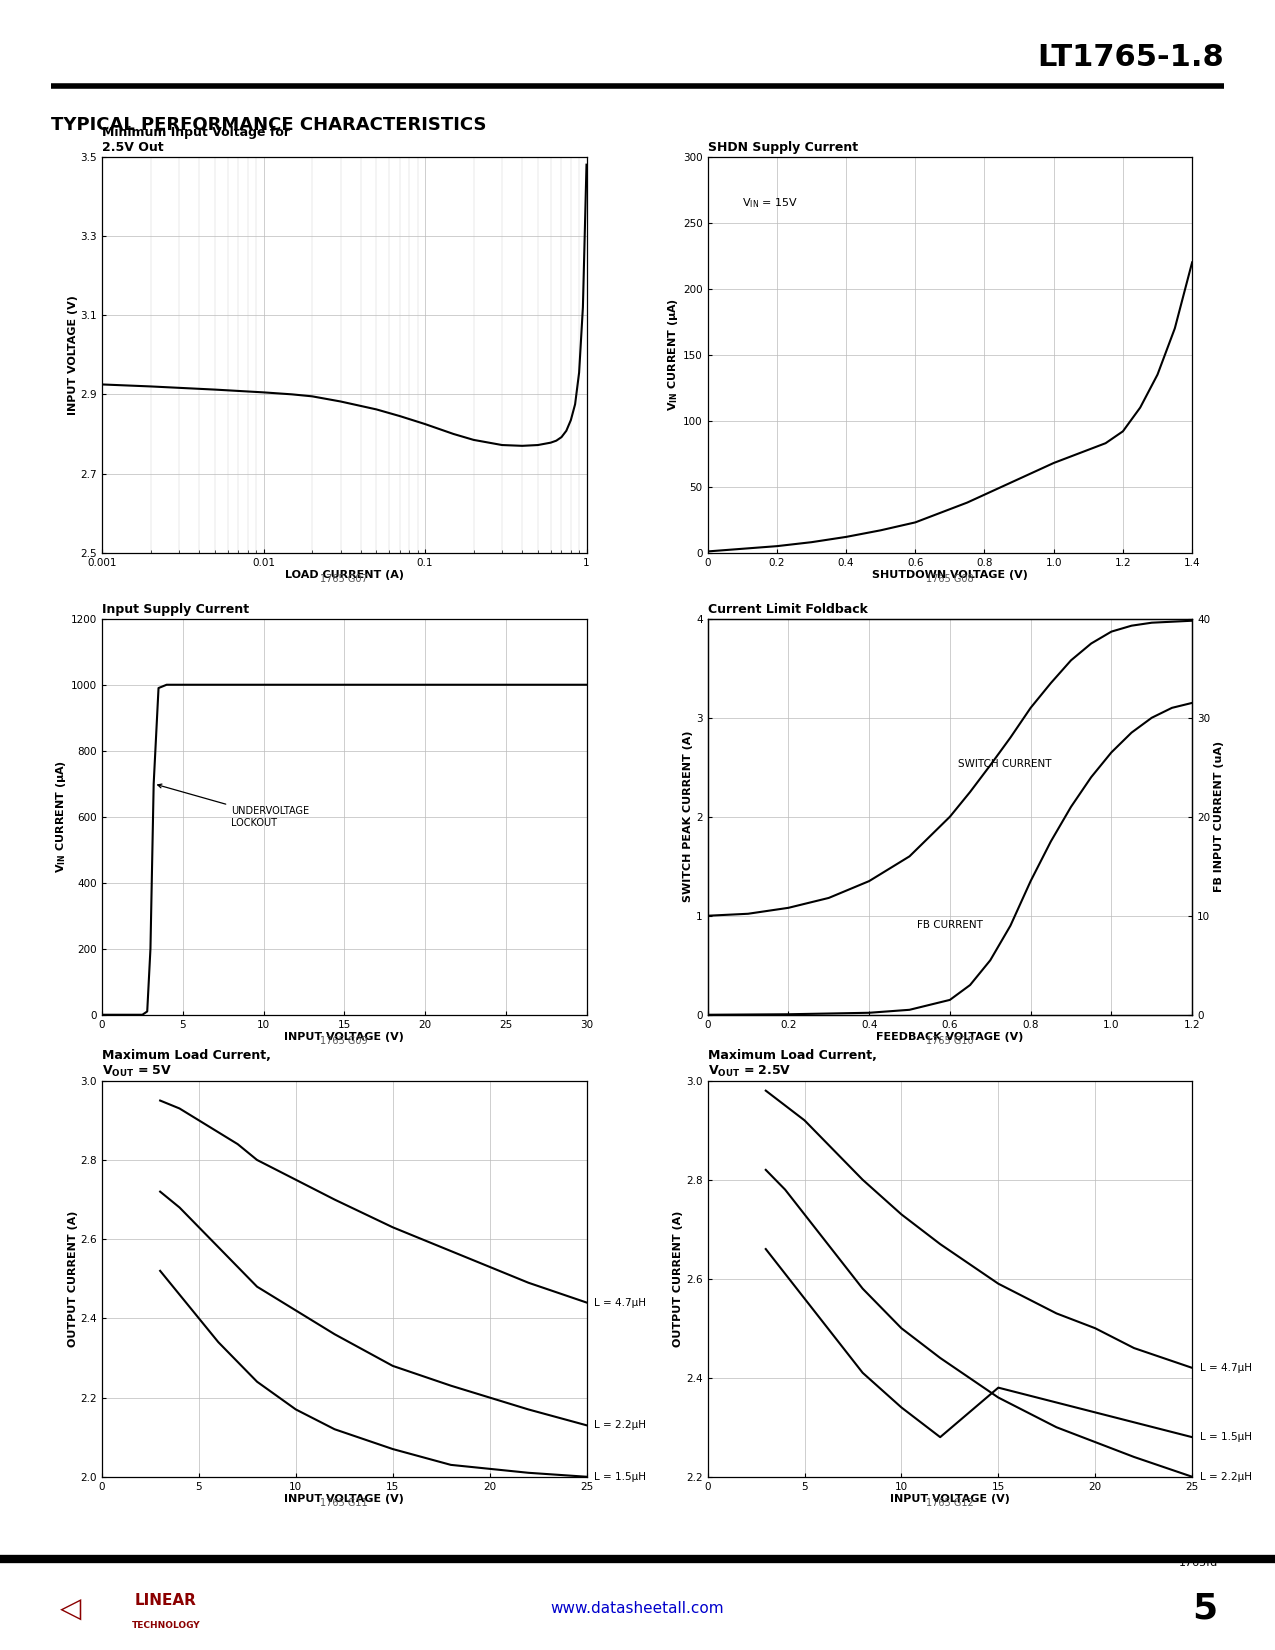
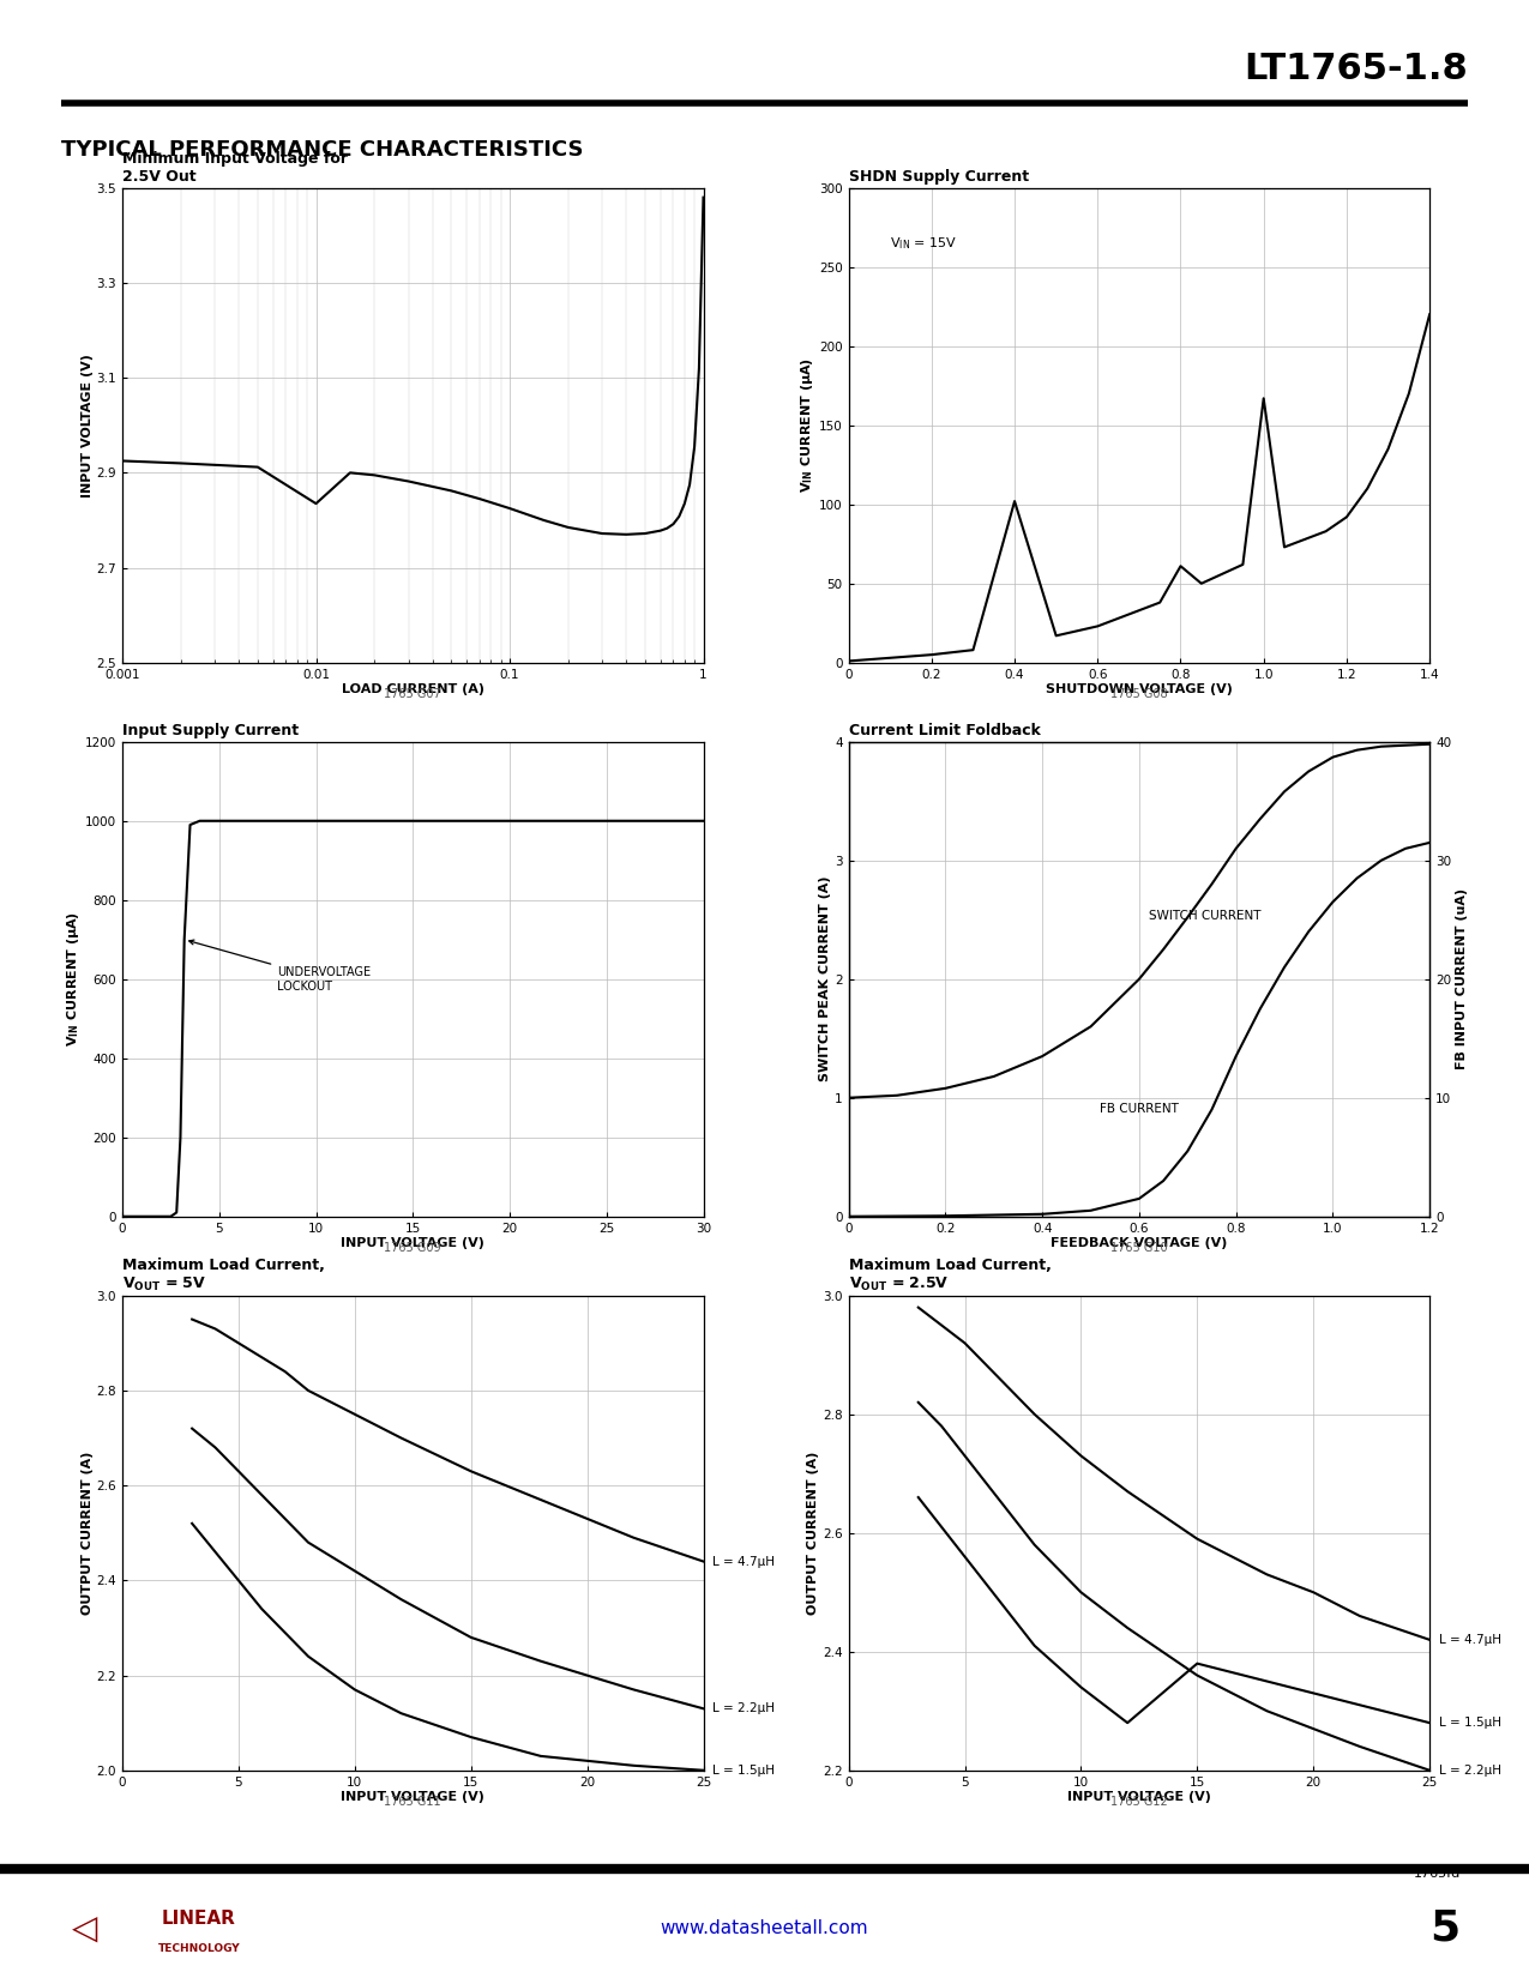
0.01: 2.905 -> 2.835
SHDN Supply Current/0.4: 12 -> 102
SHDN Supply Current/0.8: 44 -> 61
SHDN Supply Current/1.0: 68 -> 167
